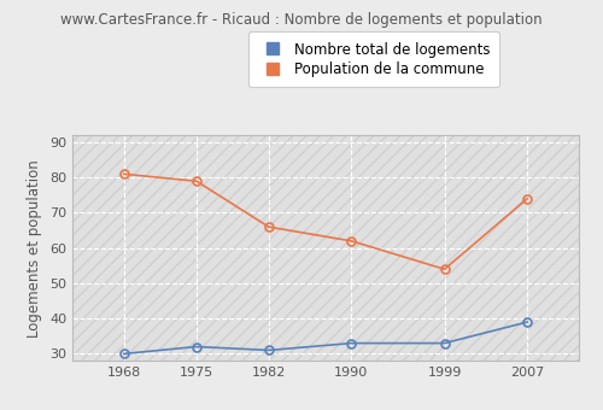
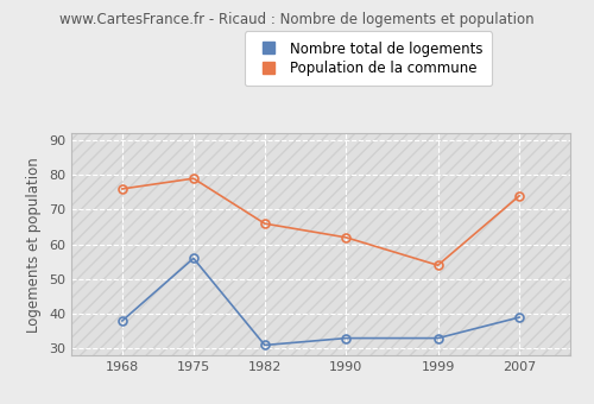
Nombre total de logements/1968: 30 -> 38
Population de la commune/1968: 81 -> 76
Nombre total de logements/1975: 32 -> 56
